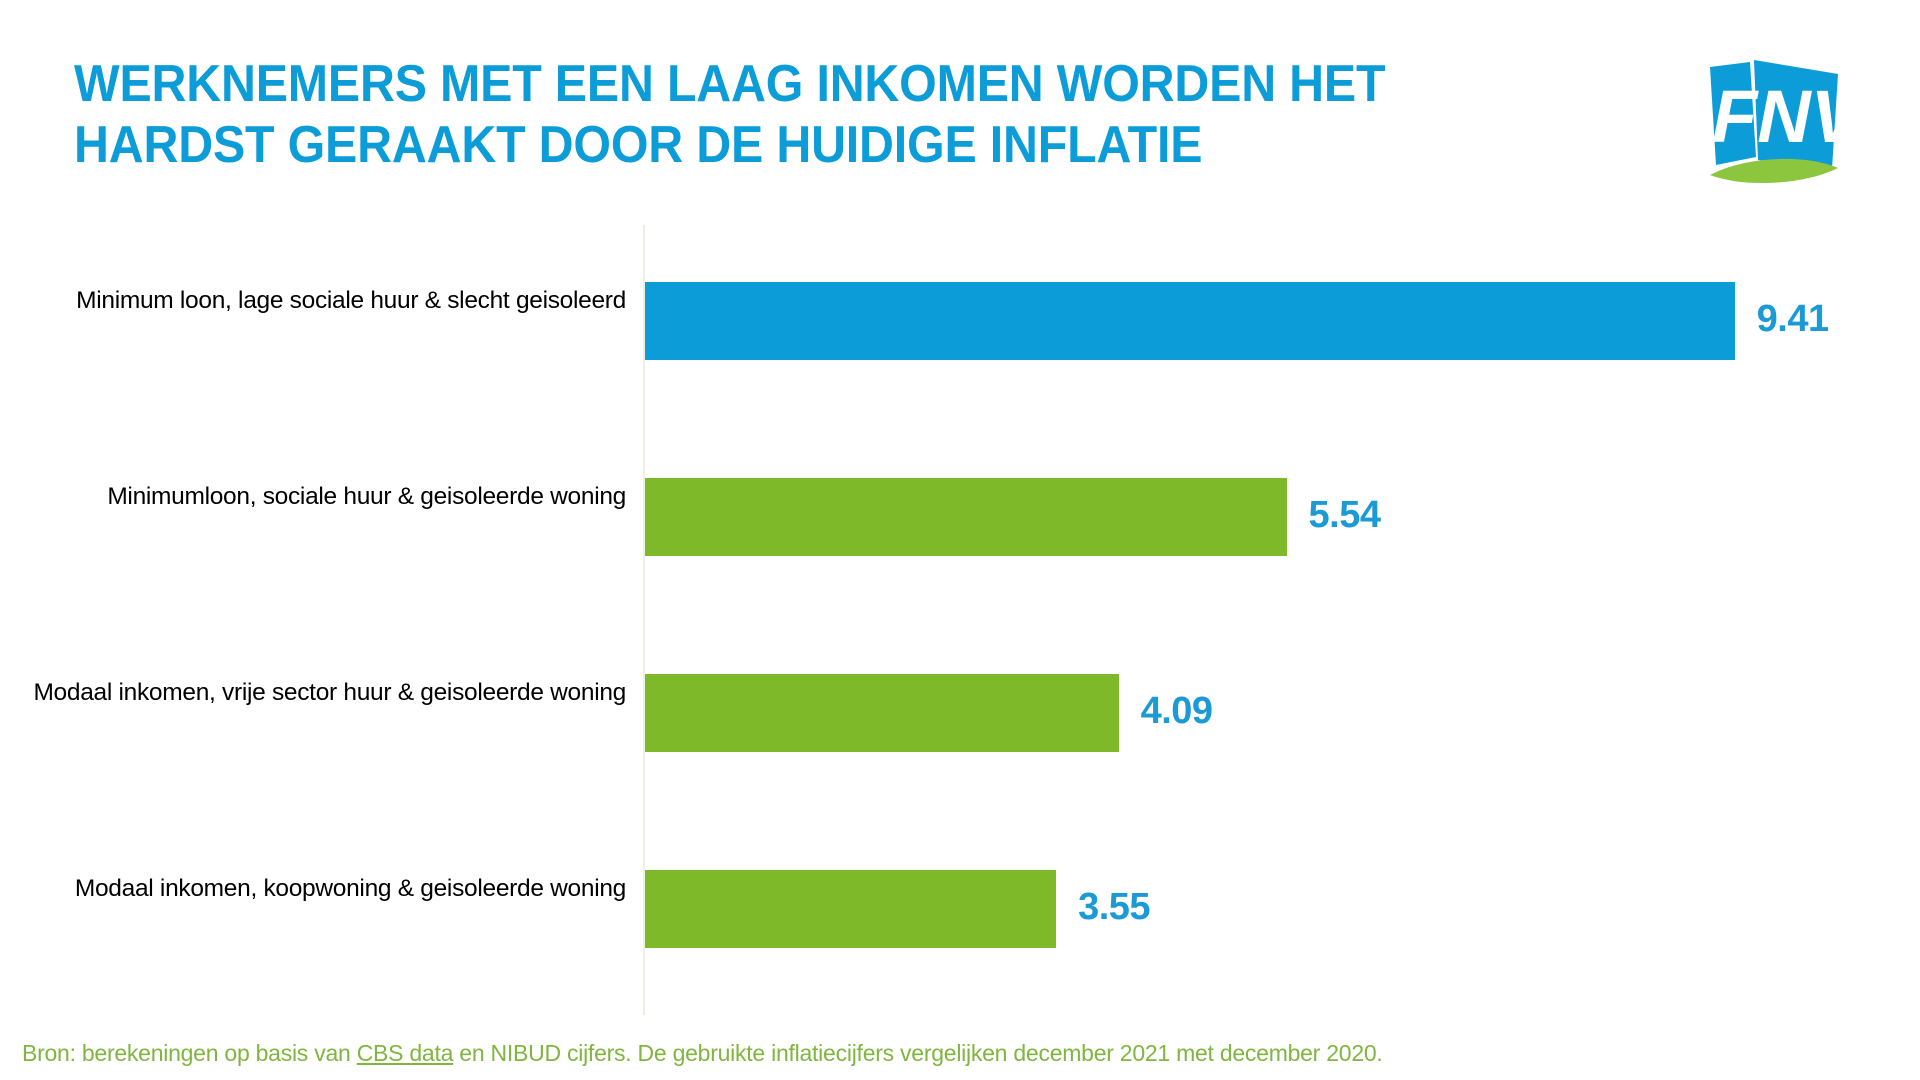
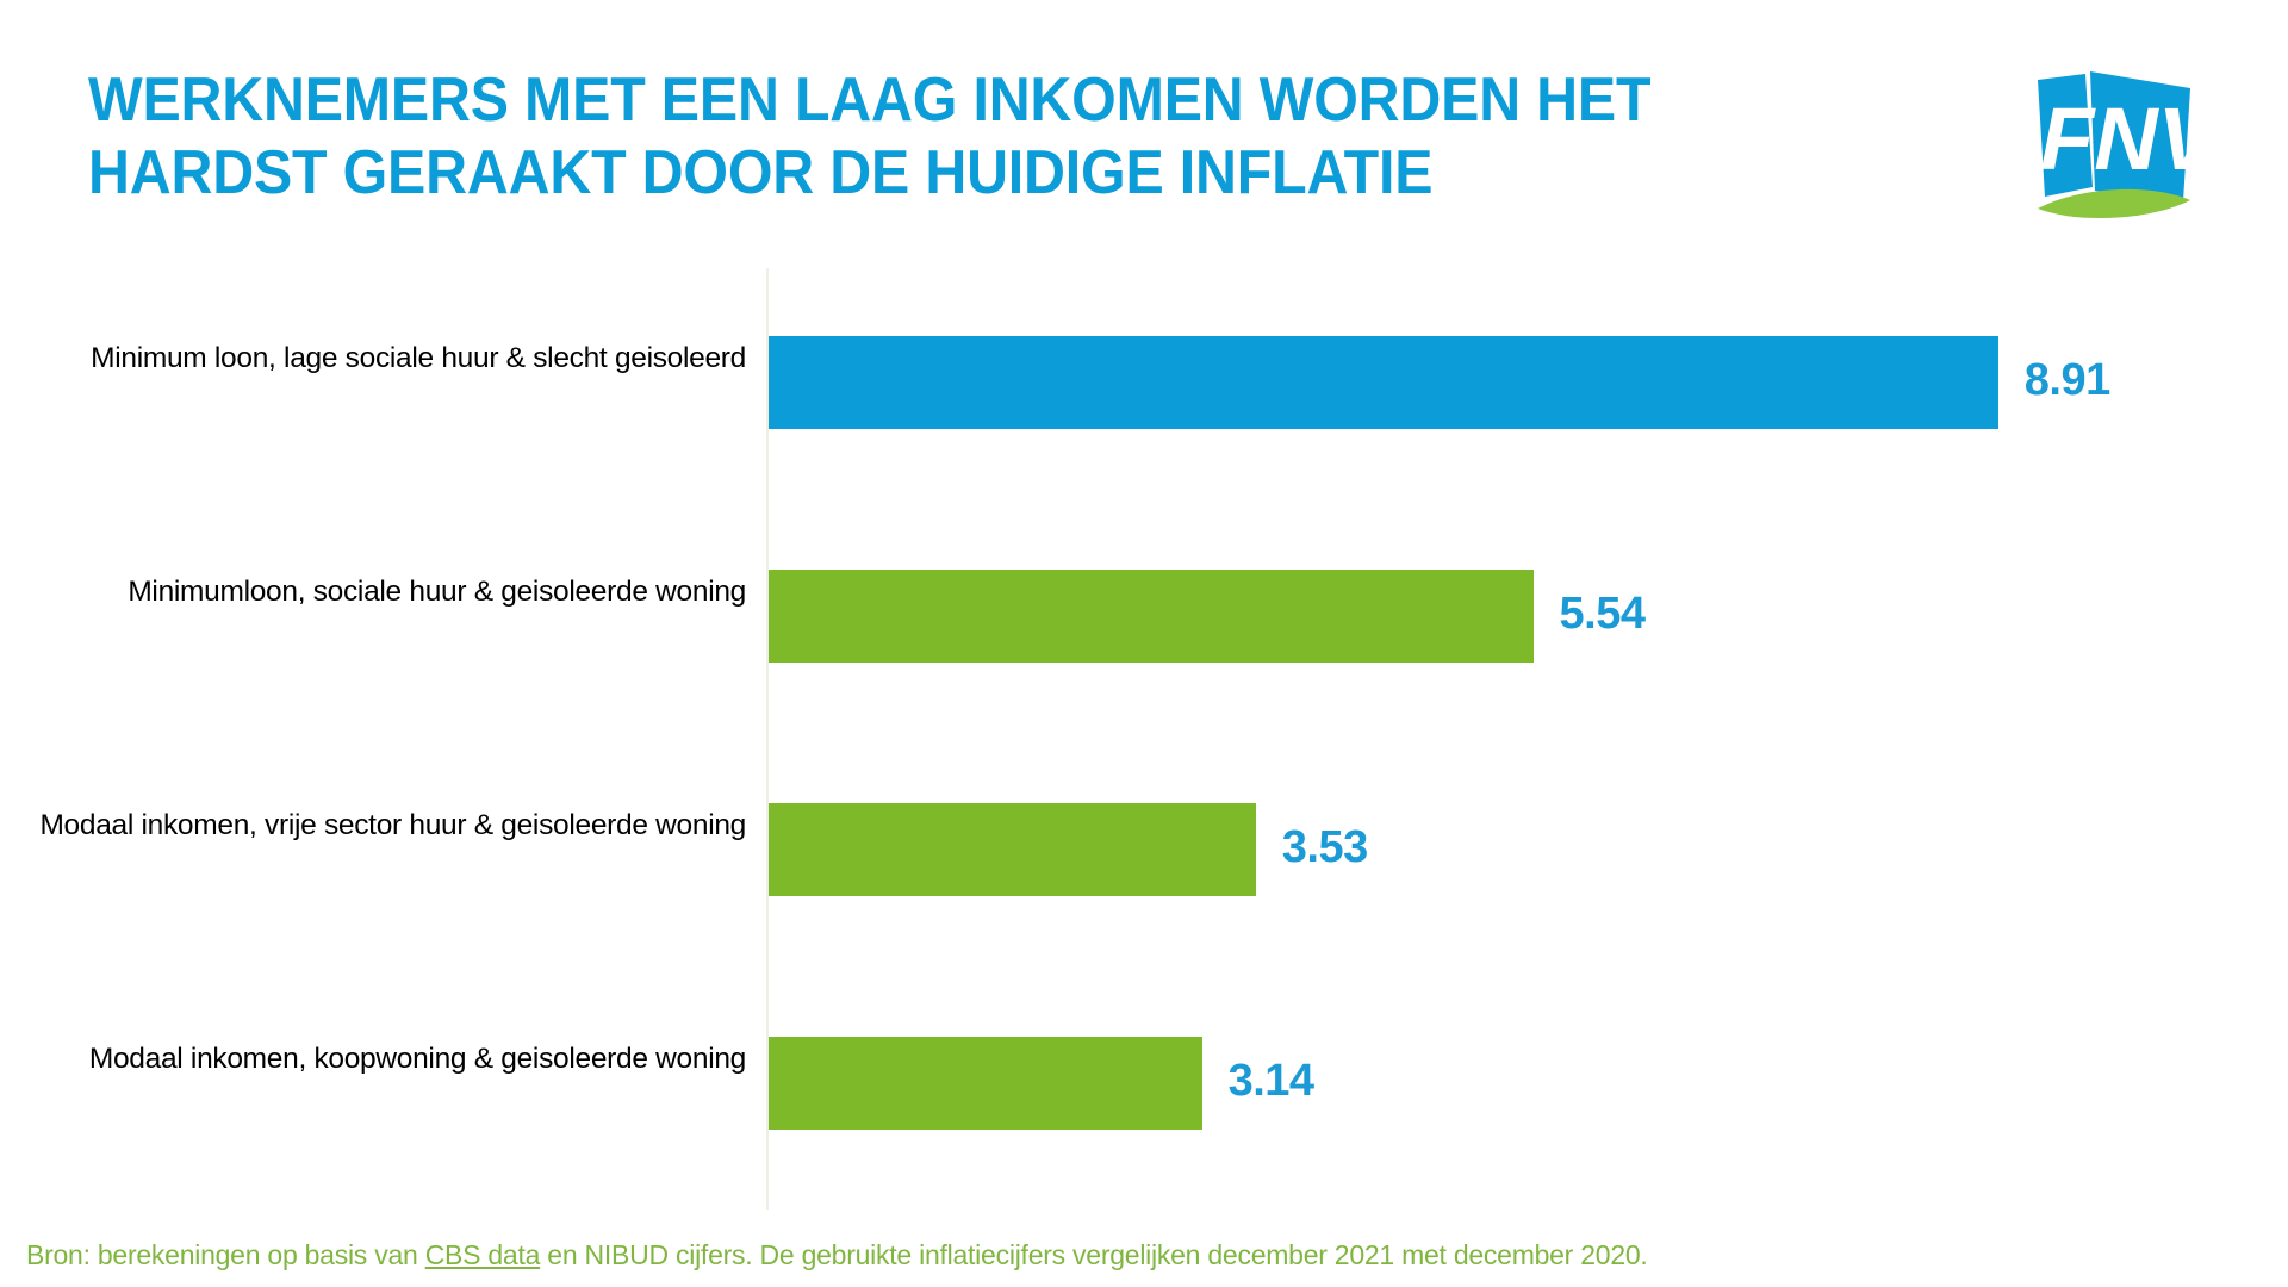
Minimum loon, lage sociale huur & slecht geisoleerd: 9.41 -> 8.91
Modaal inkomen, vrije sector huur & geisoleerde woning: 4.09 -> 3.53
Modaal inkomen, koopwoning & geisoleerde woning: 3.55 -> 3.14
